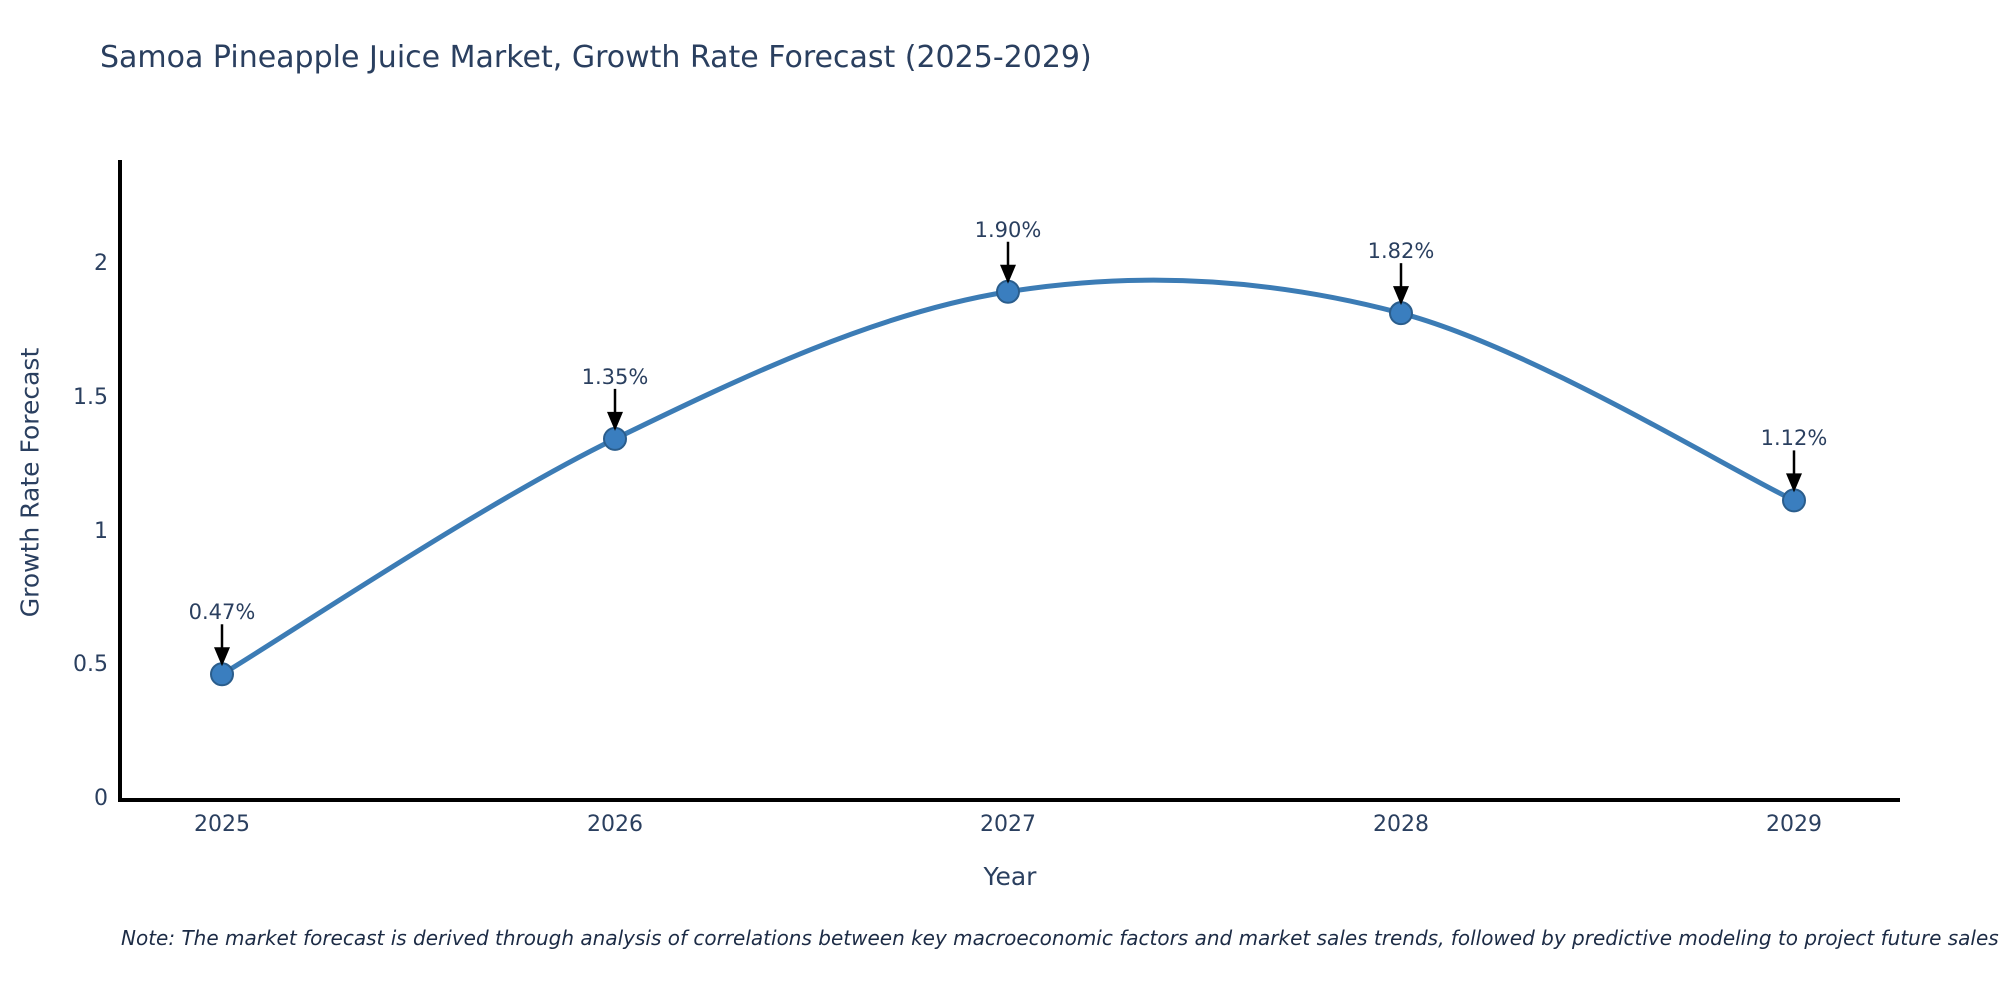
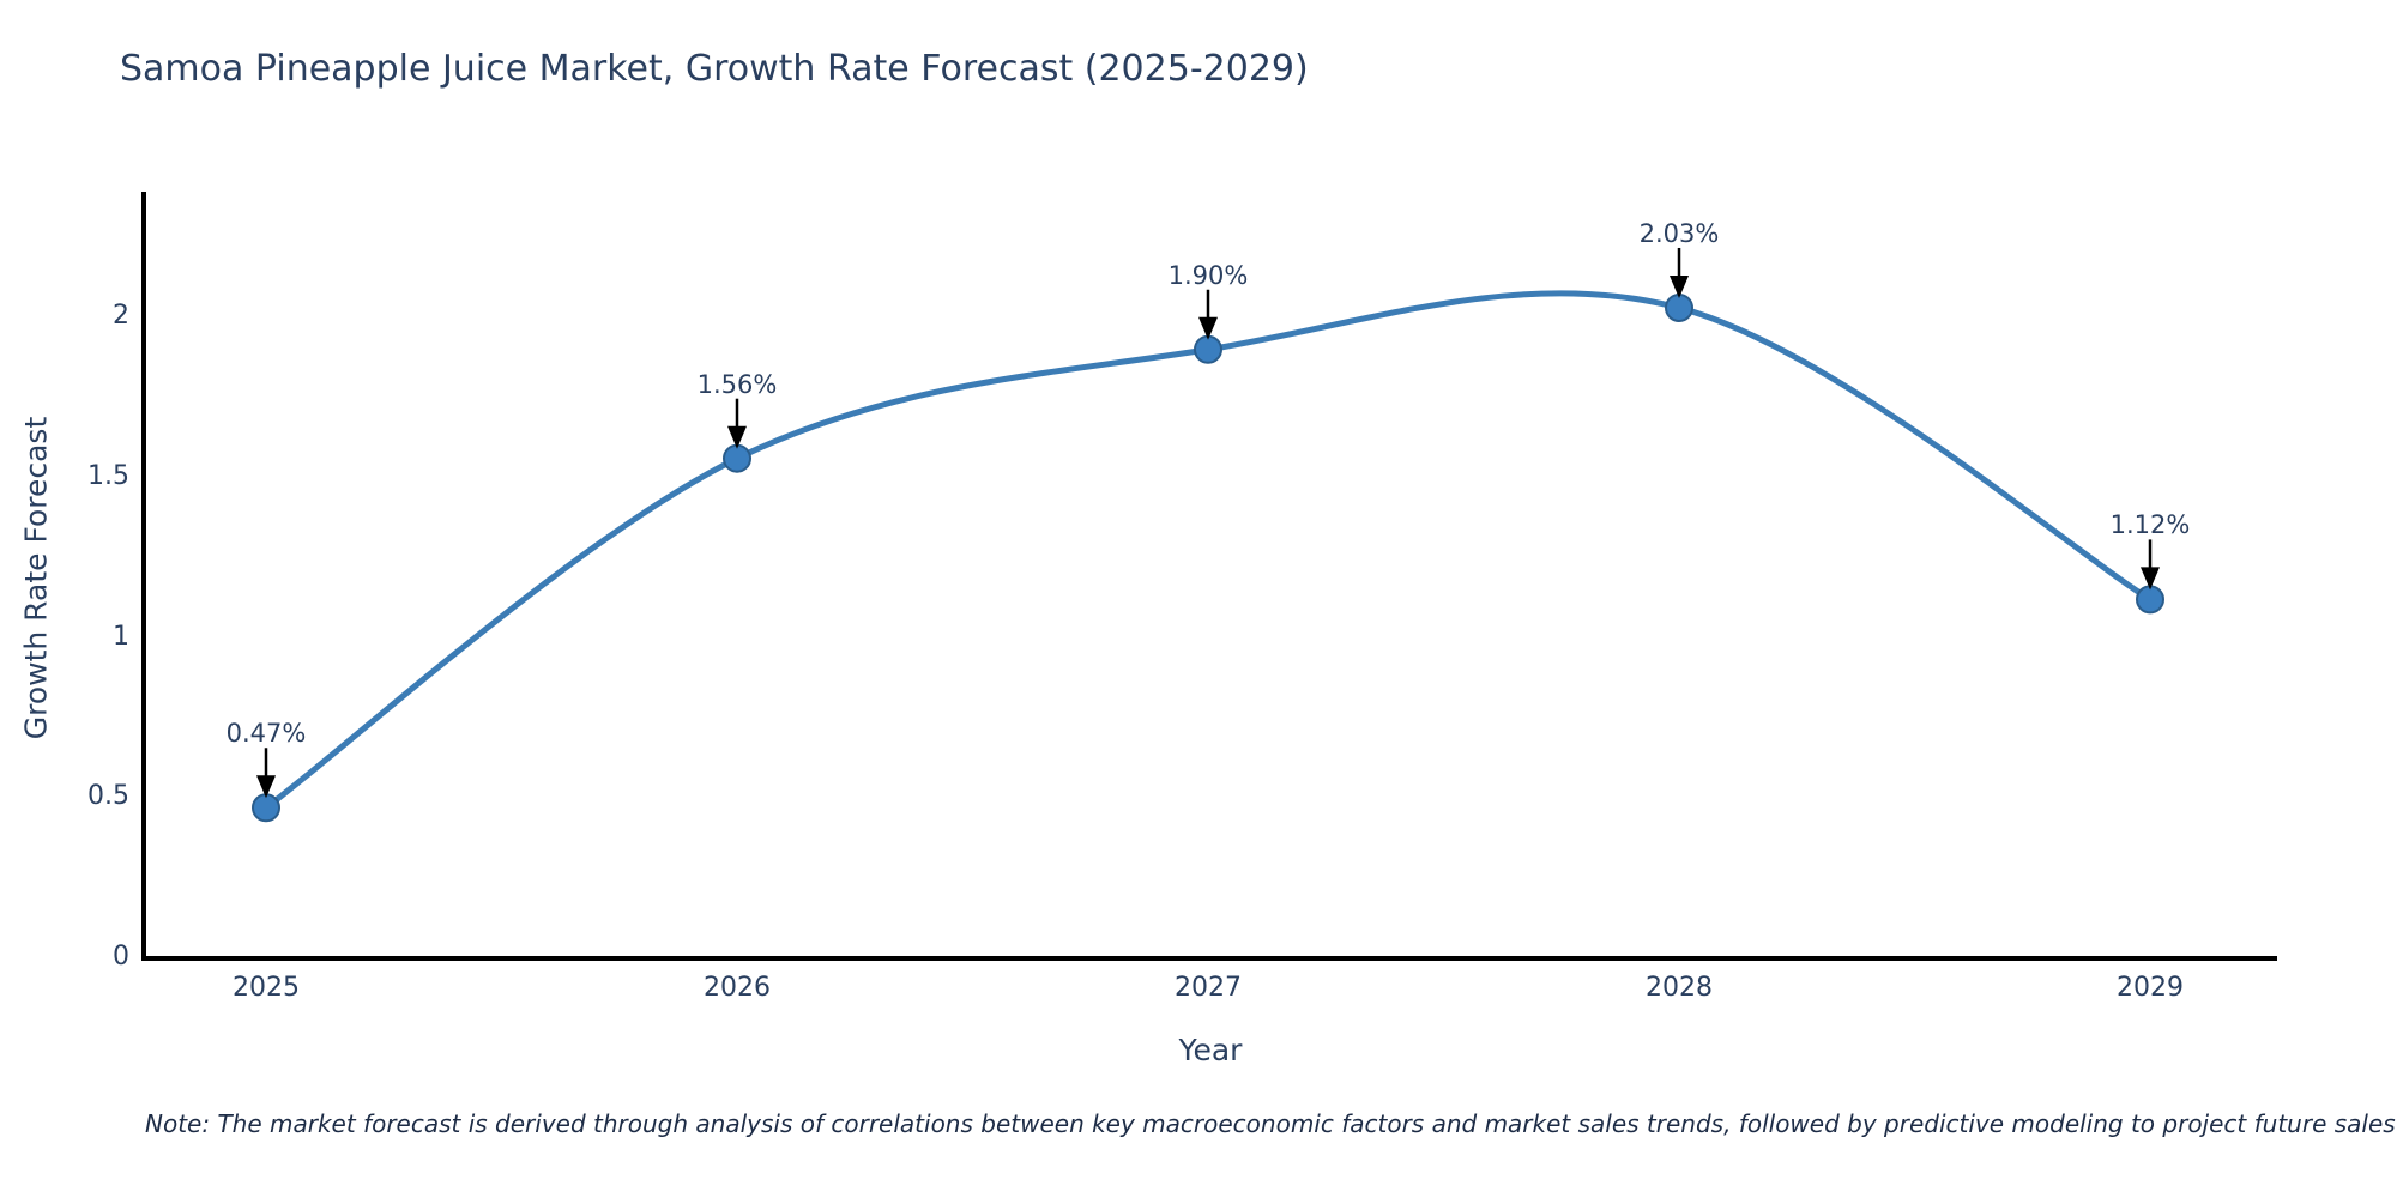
2026: 1.35% -> 1.56%
2028: 1.82% -> 2.03%
